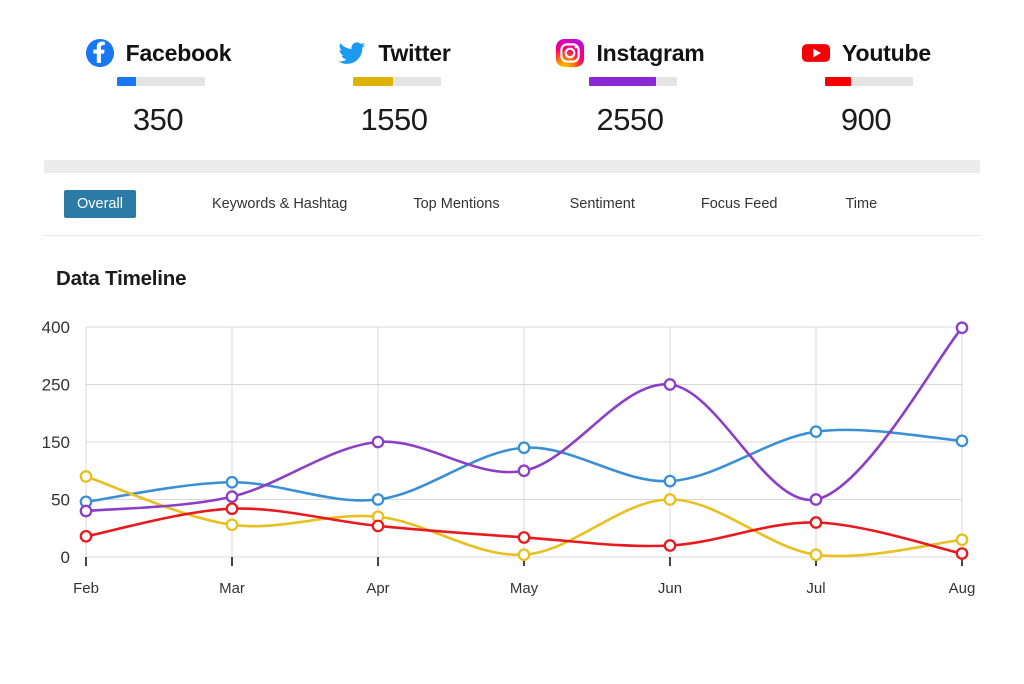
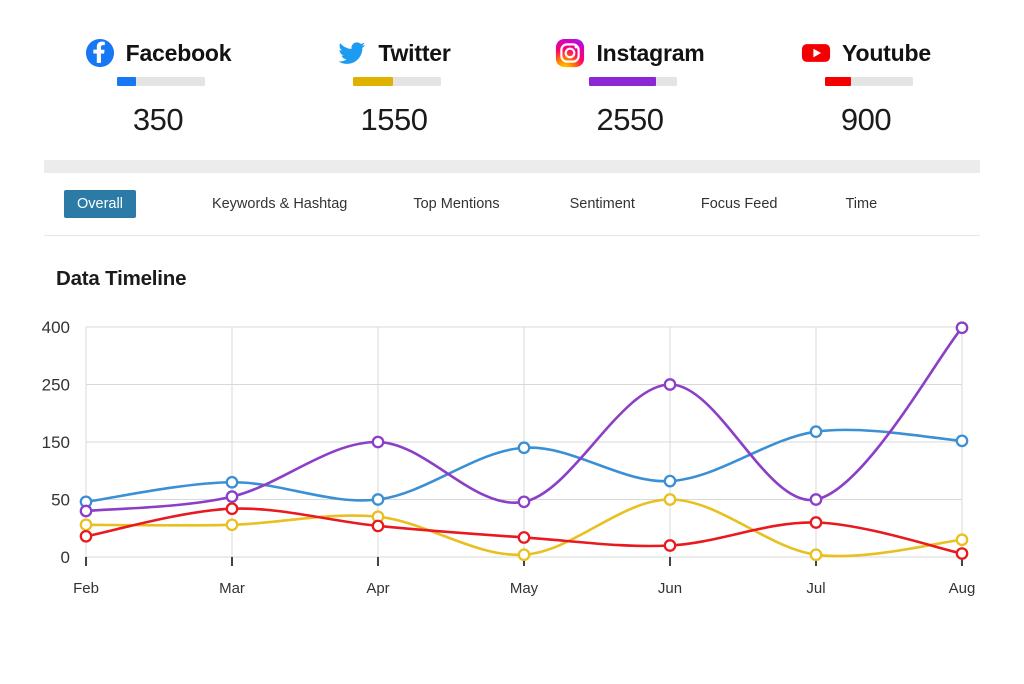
Twitter/Feb: 90 -> 30
Instagram/May: 100 -> 50
